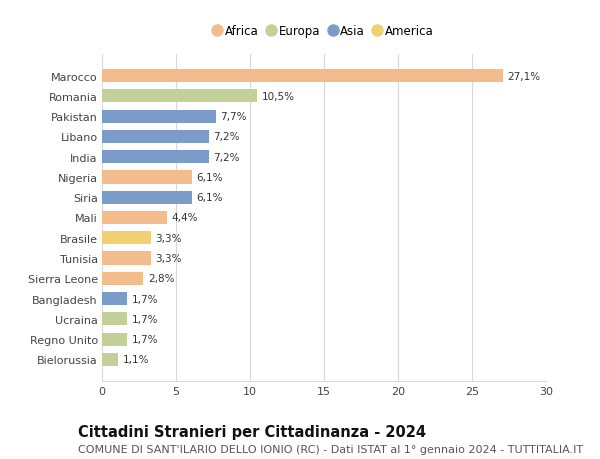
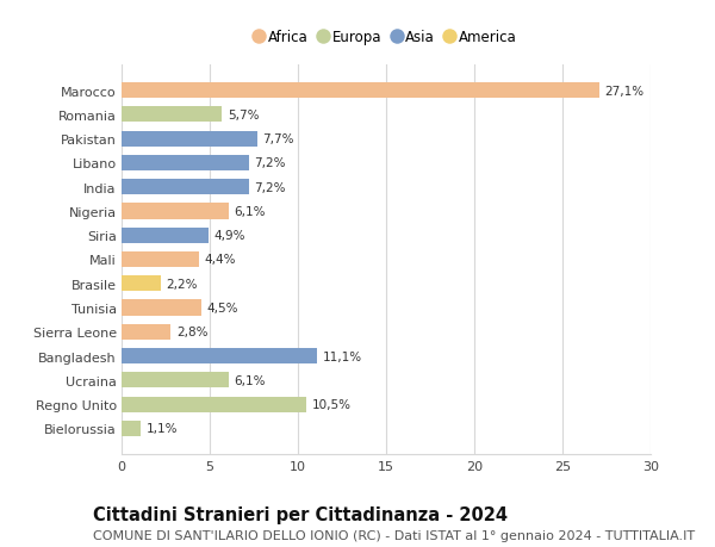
Romania: 10,5% -> 5,7%
Siria: 6,1% -> 4,9%
Brasile: 3,3% -> 2,2%
Tunisia: 3,3% -> 4,5%
Bangladesh: 1,7% -> 11,1%
Ucraina: 1,7% -> 6,1%
Regno Unito: 1,7% -> 10,5%
